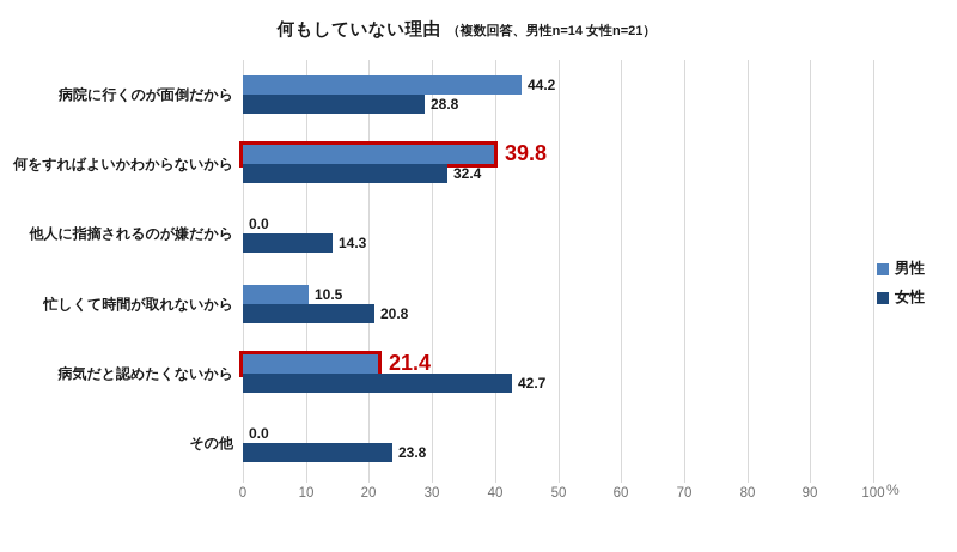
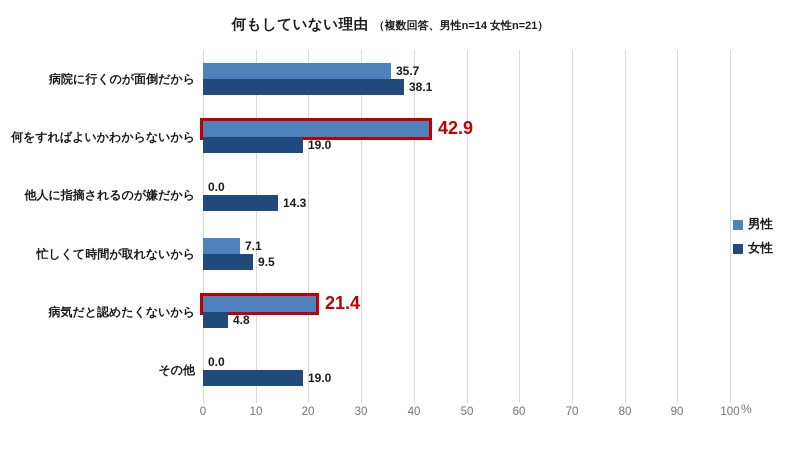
男性/病院に行くのが面倒だから: 44.2 -> 35.7
女性/病院に行くのが面倒だから: 28.8 -> 38.1
男性/何をすればよいかわからないから: 39.8 -> 42.9
女性/何をすればよいかわからないから: 32.4 -> 19.0
男性/忙しくて時間が取れないから: 10.5 -> 7.1
女性/忙しくて時間が取れないから: 20.8 -> 9.5
女性/病気だと認めたくないから: 42.7 -> 4.8
女性/その他: 23.8 -> 19.0
